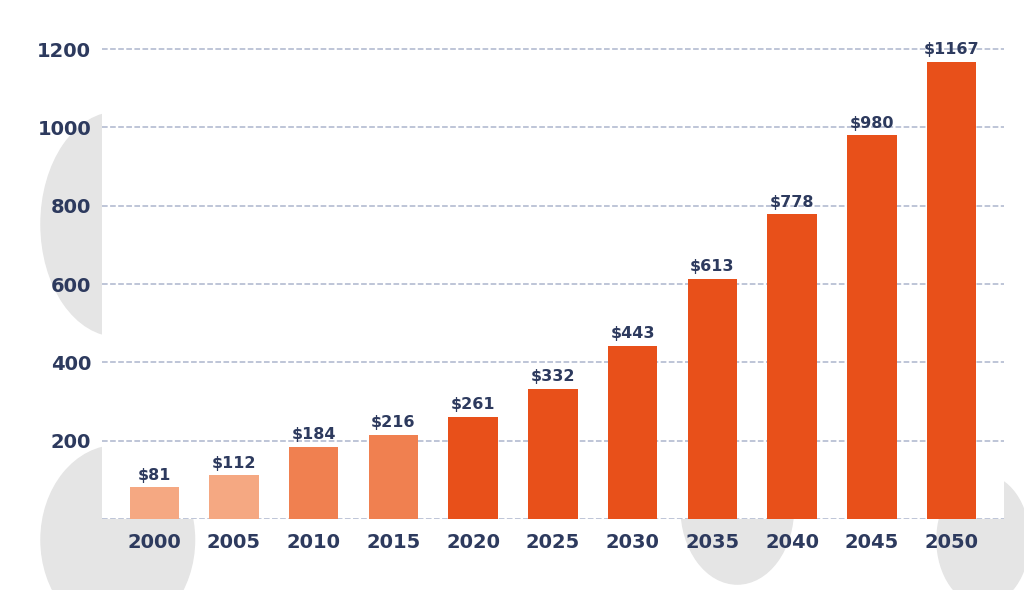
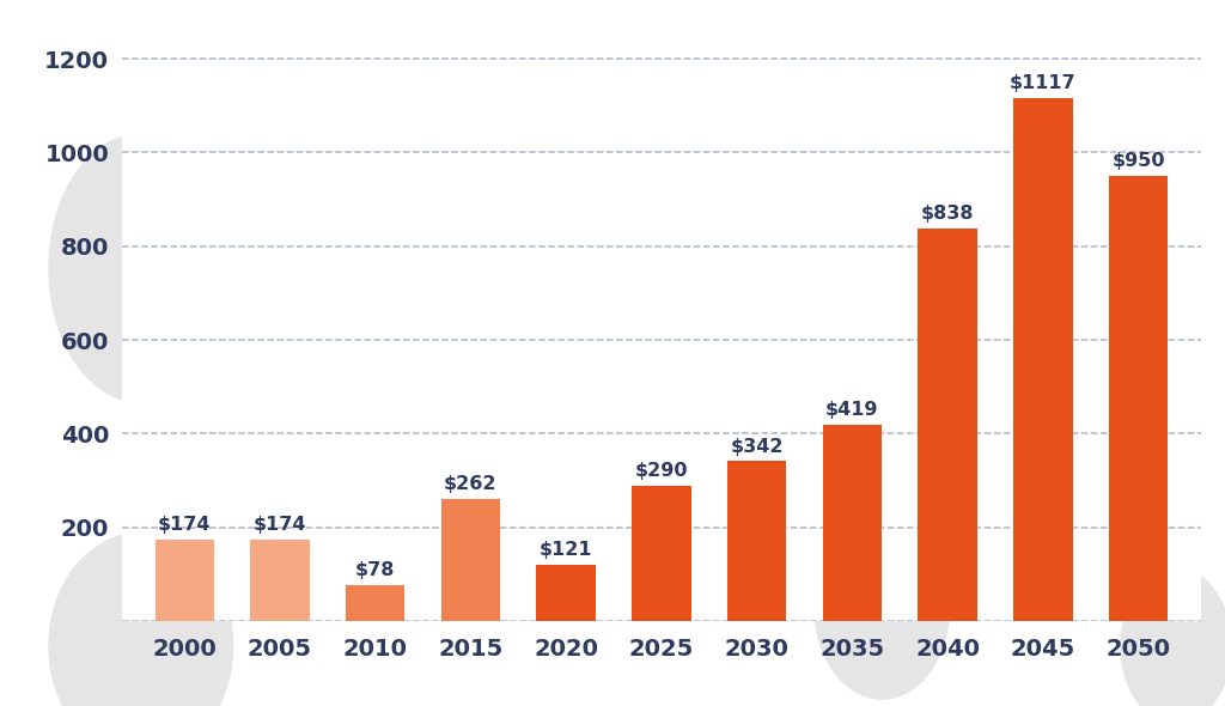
2000: $81 -> $174
2005: $112 -> $174
2010: $184 -> $78
2015: $216 -> $262
2020: $261 -> $121
2025: $332 -> $290
2030: $443 -> $342
2035: $613 -> $419
2040: $778 -> $838
2045: $980 -> $1117
2050: $1167 -> $950
